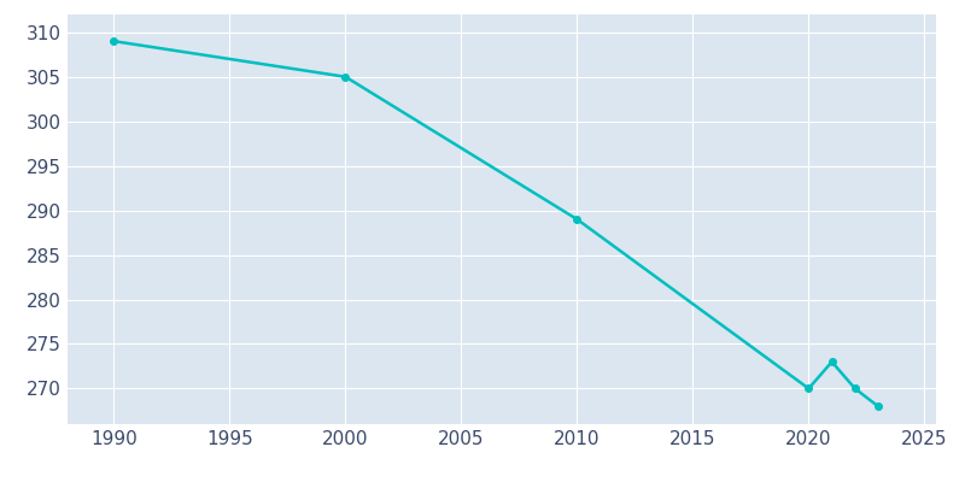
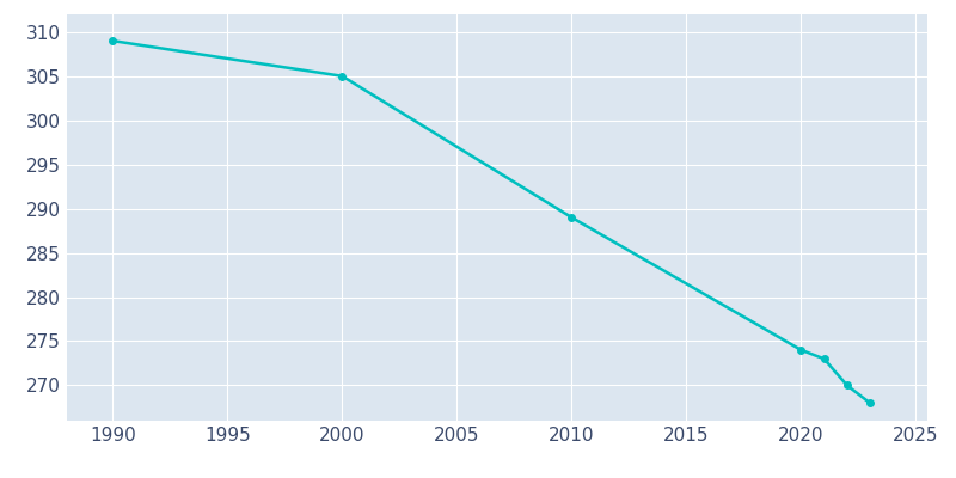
2020: 270 -> 274
